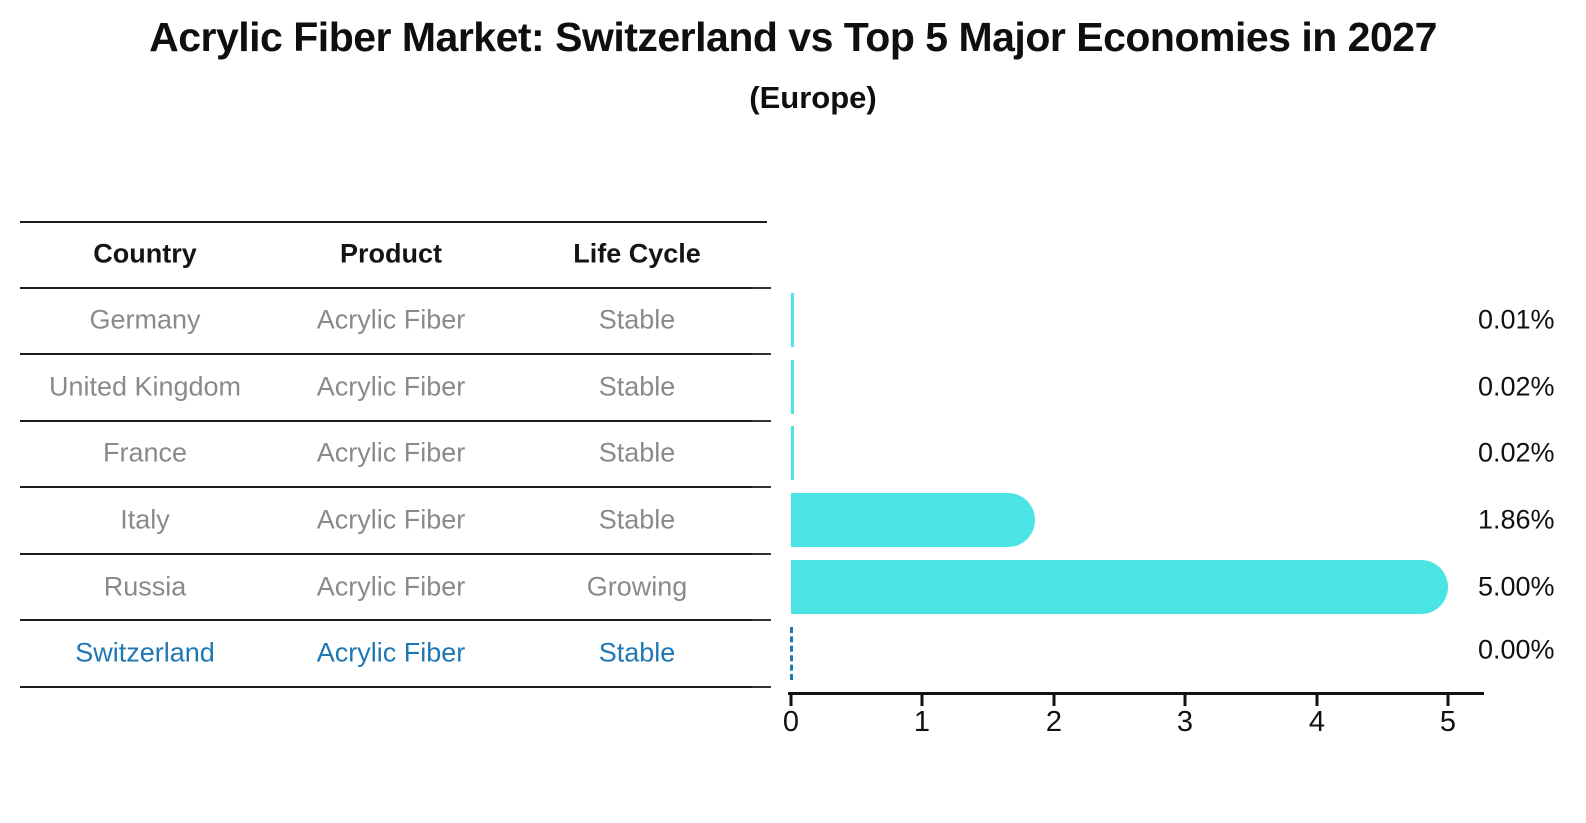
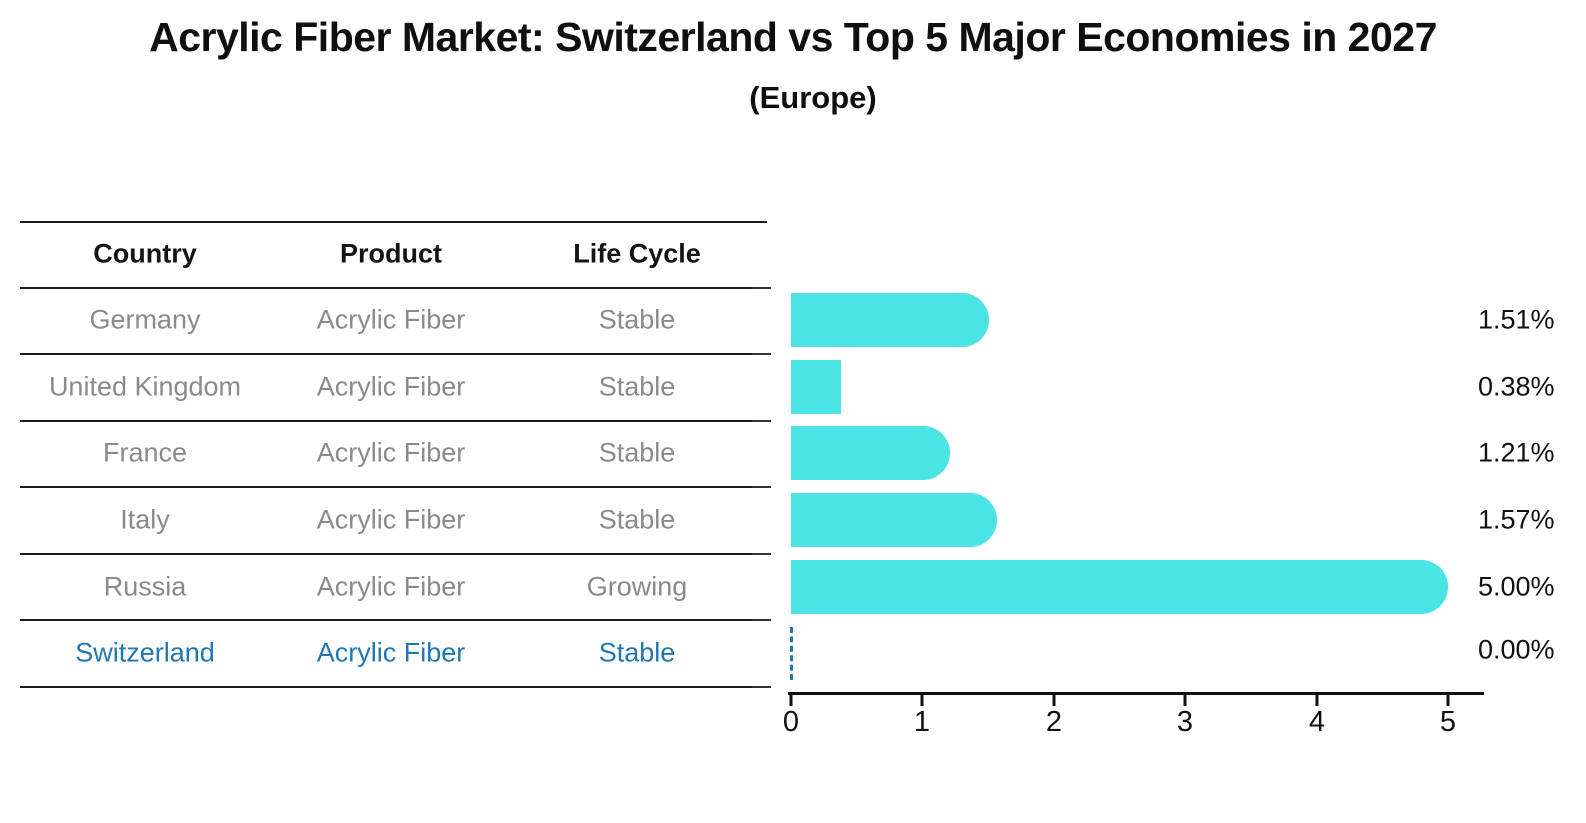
Germany: 0.01% -> 1.51%
United Kingdom: 0.02% -> 0.38%
France: 0.02% -> 1.21%
Italy: 1.86% -> 1.57%
